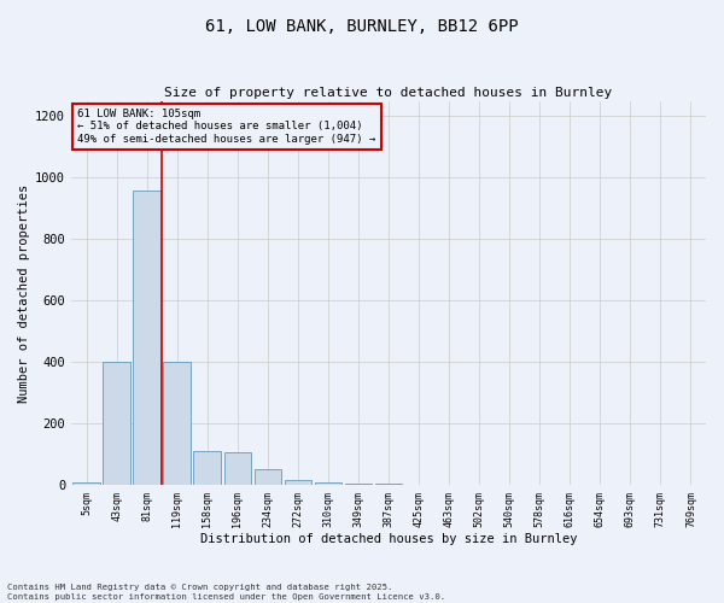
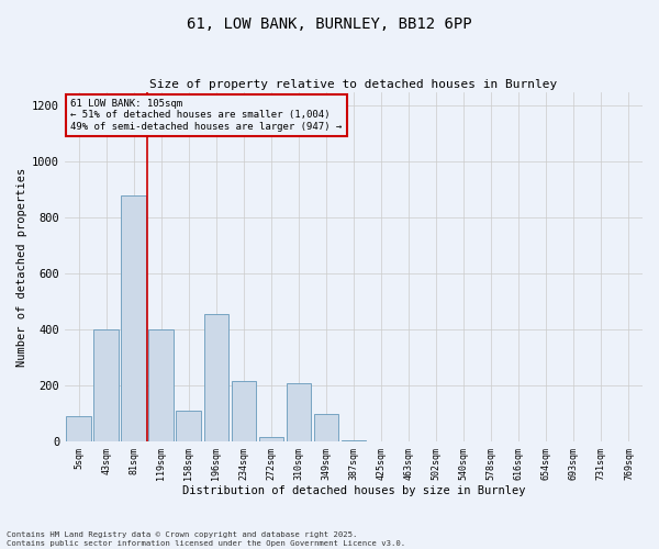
5sqm: 10 -> 90
81sqm: 960 -> 880
196sqm: 105 -> 455
234sqm: 50 -> 215
310sqm: 8 -> 210
349sqm: 5 -> 100
